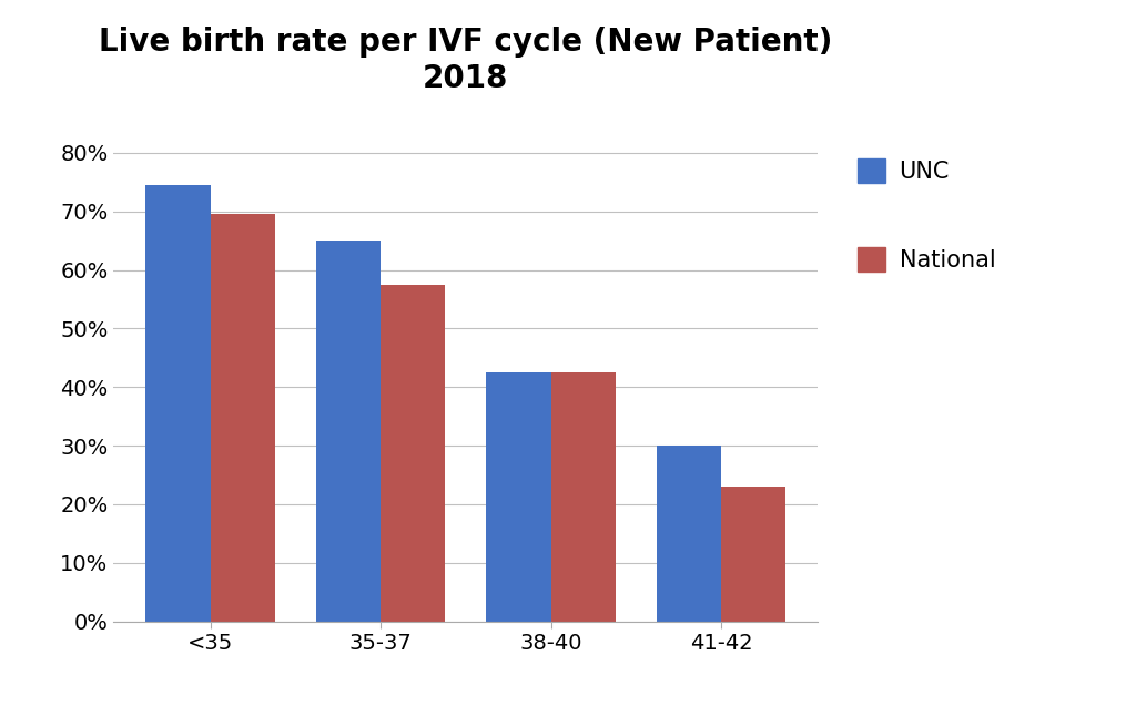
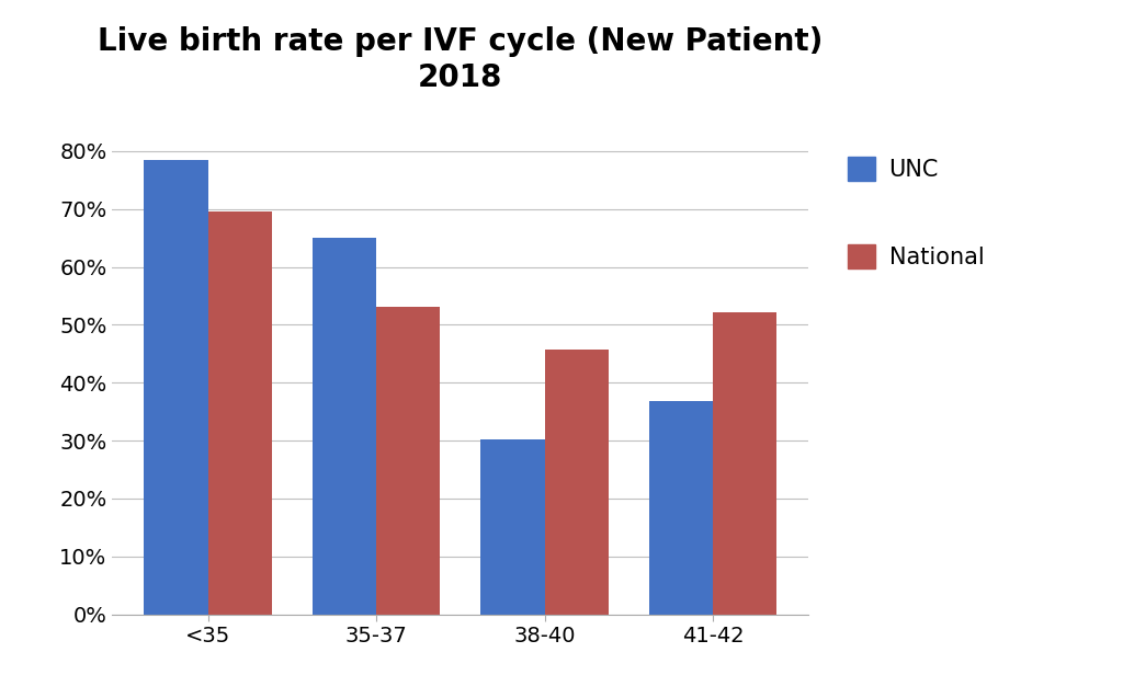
UNC/<35: 74.5% -> 78.4%
National/35-37: 57.5% -> 53.0%
UNC/38-40: 42.5% -> 30.2%
National/38-40: 42.5% -> 45.8%
UNC/41-42: 30.0% -> 36.8%
National/41-42: 23.0% -> 52.2%
